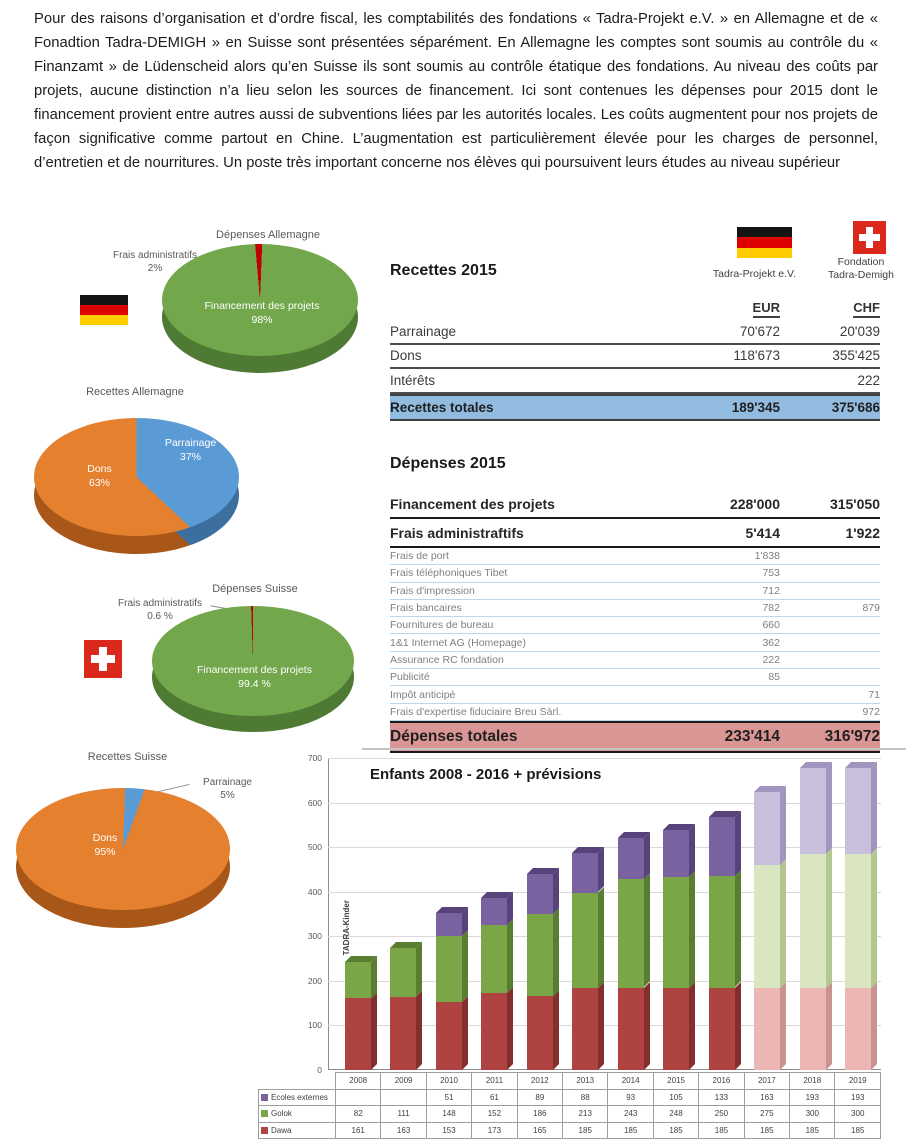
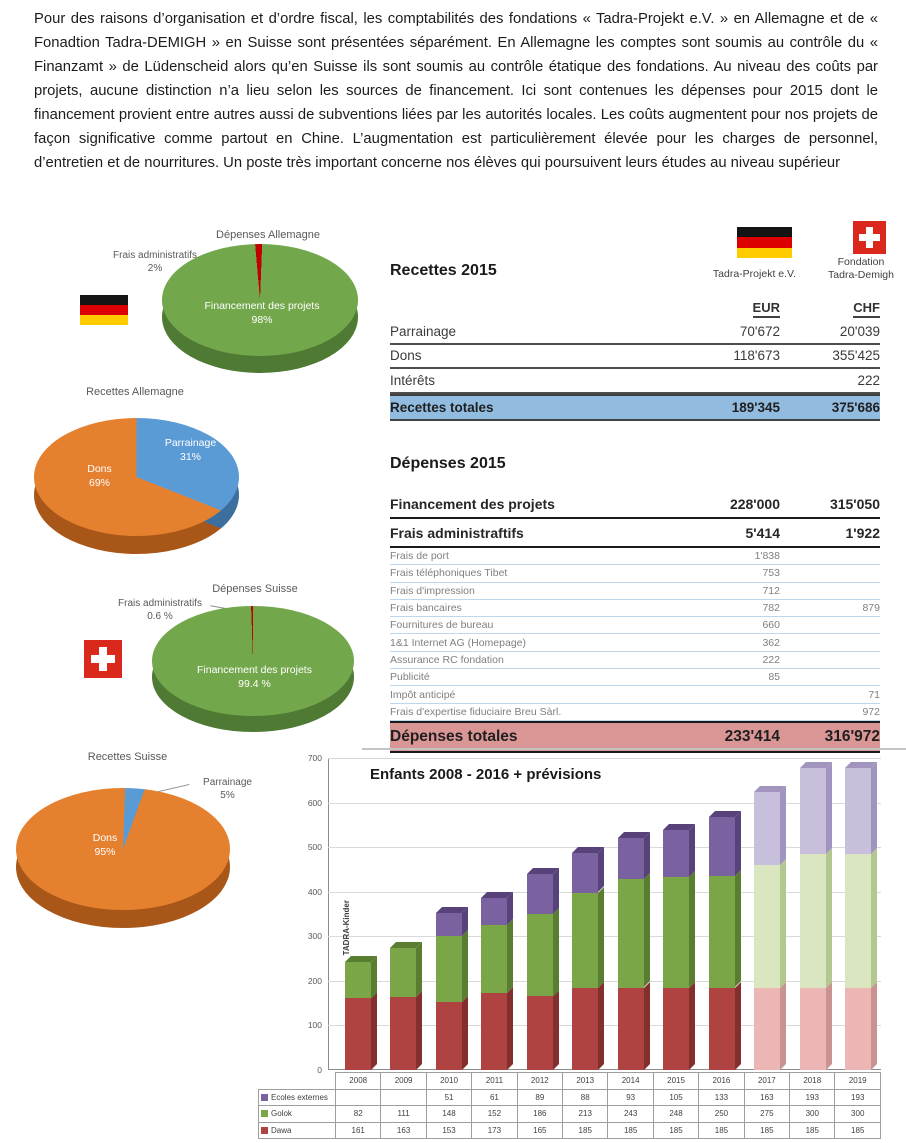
Recettes Allemagne/Dons: 63% -> 69%
Recettes Allemagne/Parrainage: 37% -> 31%
